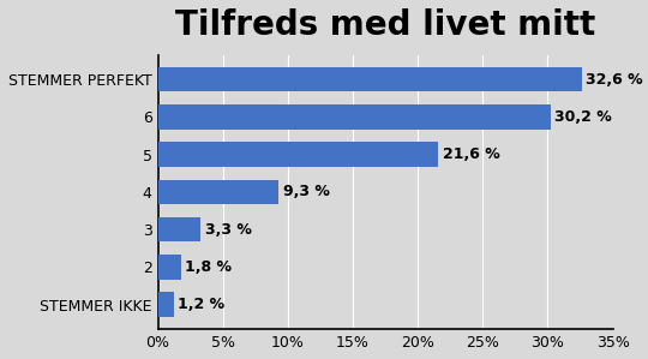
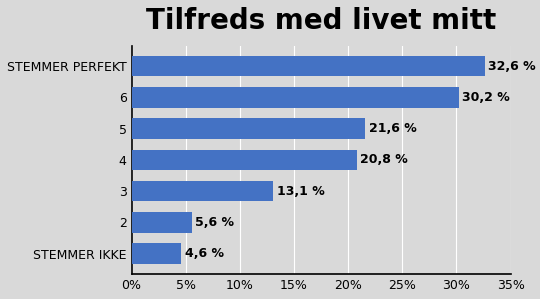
4: 9,3 -> 20,8
3: 3,3 -> 13,1
2: 1,8 -> 5,6
STEMMER IKKE: 1,2 -> 4,6
